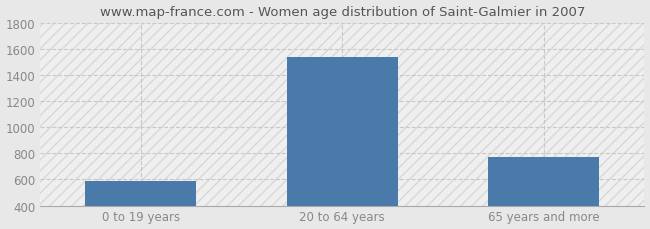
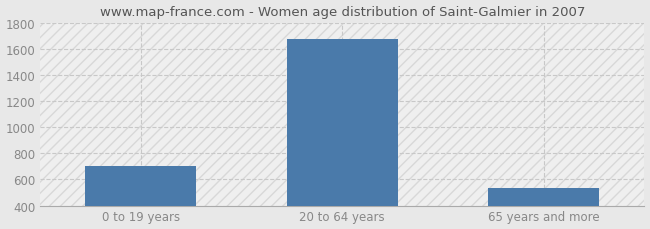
0 to 19 years: 590 -> 700
20 to 64 years: 1540 -> 1670
65 years and more: 770 -> 540
